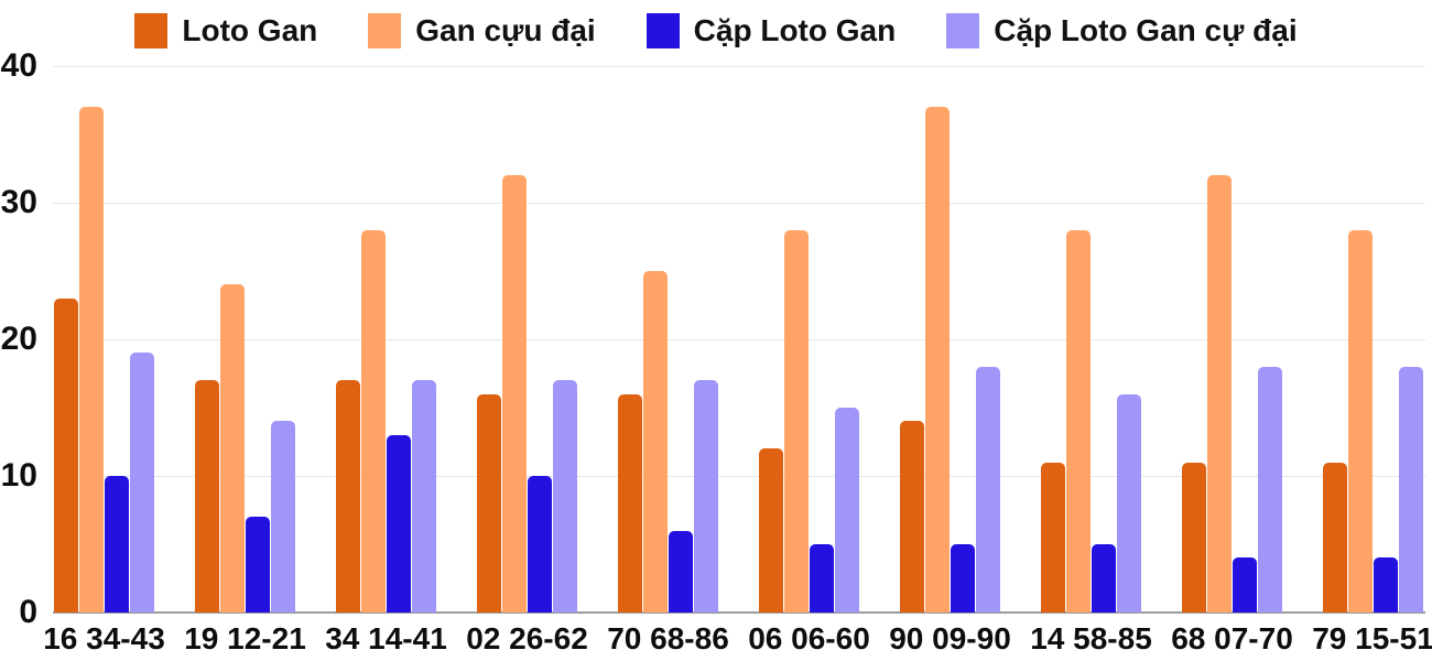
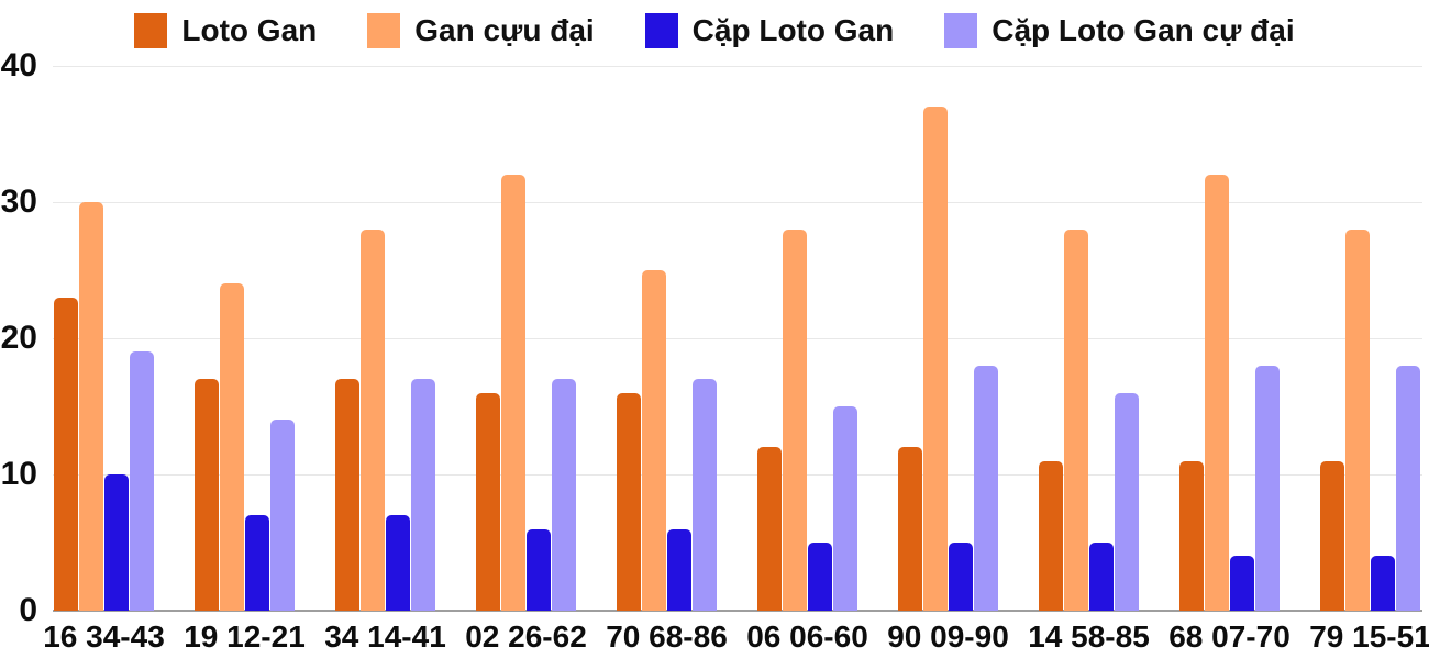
Gan cựu đại/16 34-43: 37 -> 30
Cặp Loto Gan/34 14-41: 13 -> 7
Cặp Loto Gan/02 26-62: 10 -> 6
Loto Gan/90 09-90: 14 -> 12
